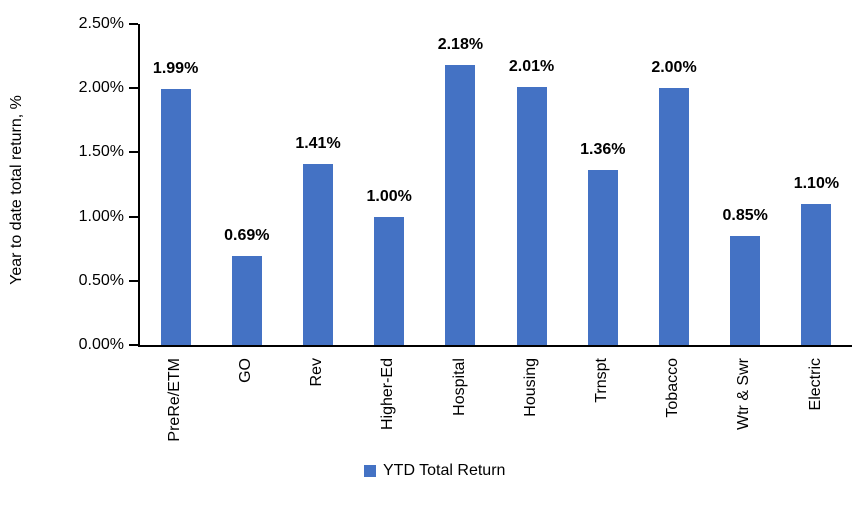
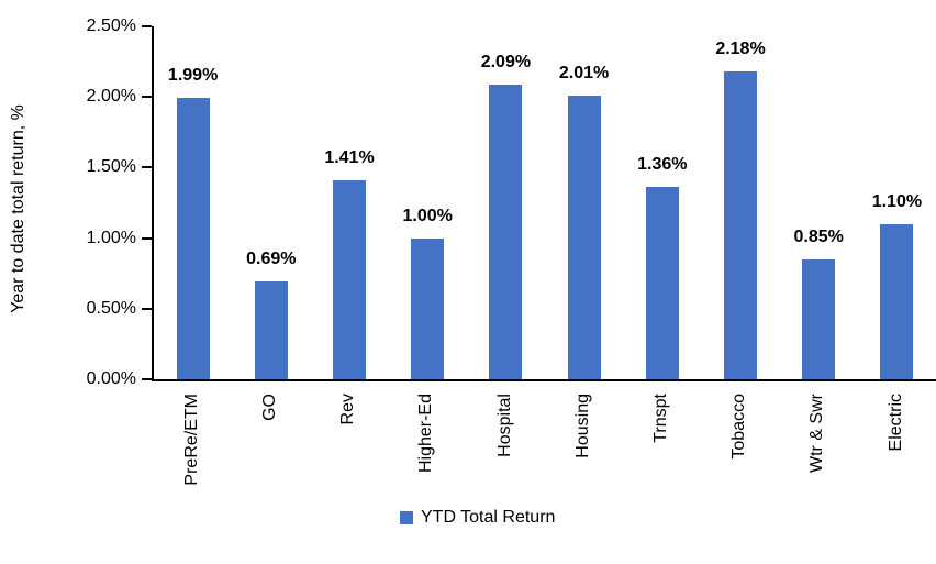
Hospital: 2.18% -> 2.09%
Tobacco: 2.00% -> 2.18%
